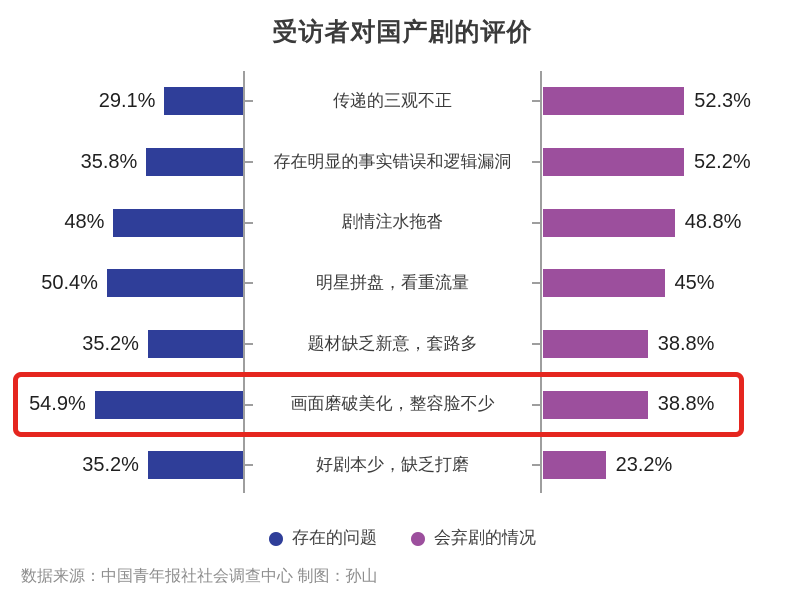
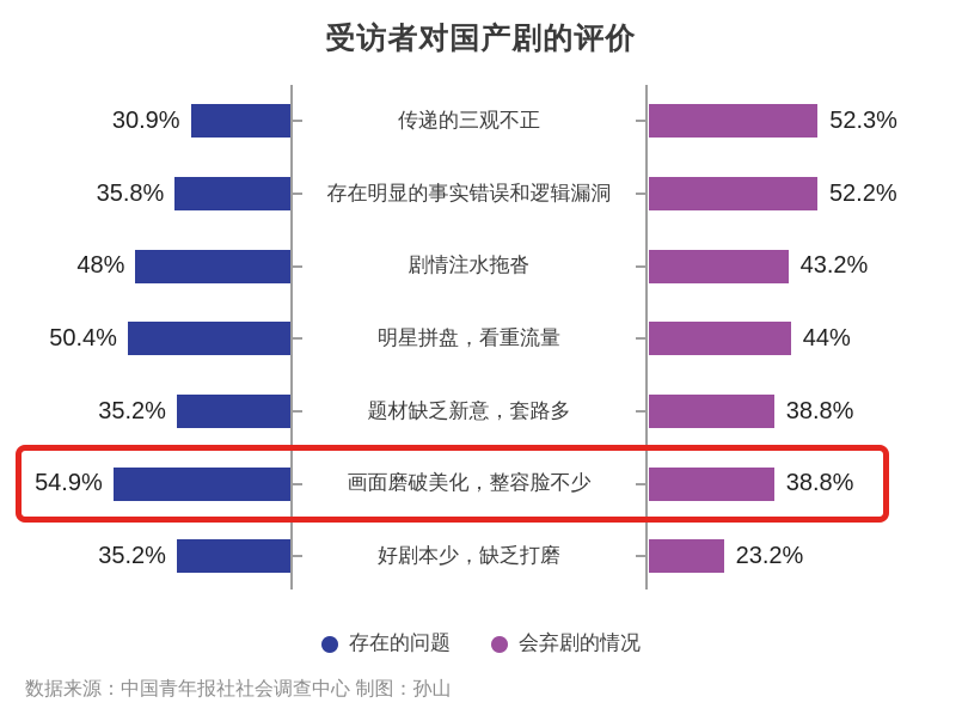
存在的问题/传递的三观不正: 29.1% -> 30.9%
会弃剧的情况/剧情注水拖沓: 48.8% -> 43.2%
会弃剧的情况/明星拼盘，看重流量: 45% -> 44%
